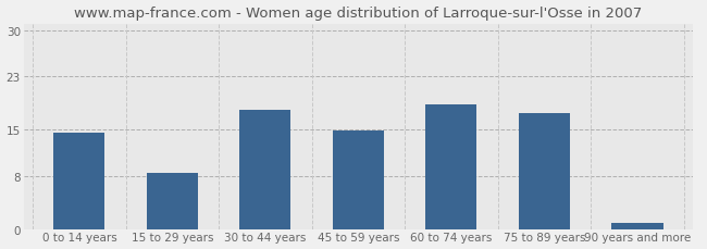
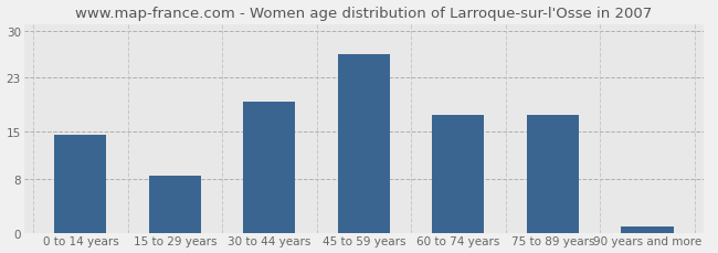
30 to 44 years: 18.0 -> 19.5
45 to 59 years: 14.8 -> 26.5
60 to 74 years: 18.8 -> 17.5
